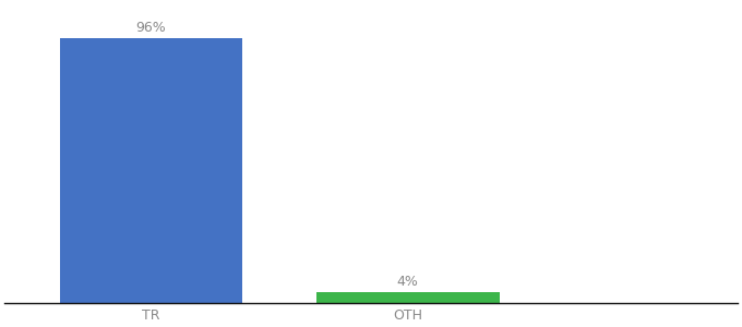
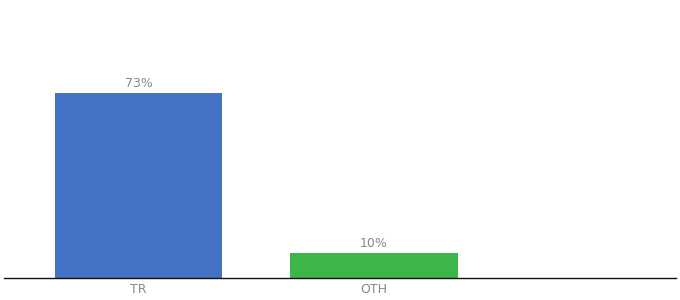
TR: 96% -> 73%
OTH: 4% -> 10%
